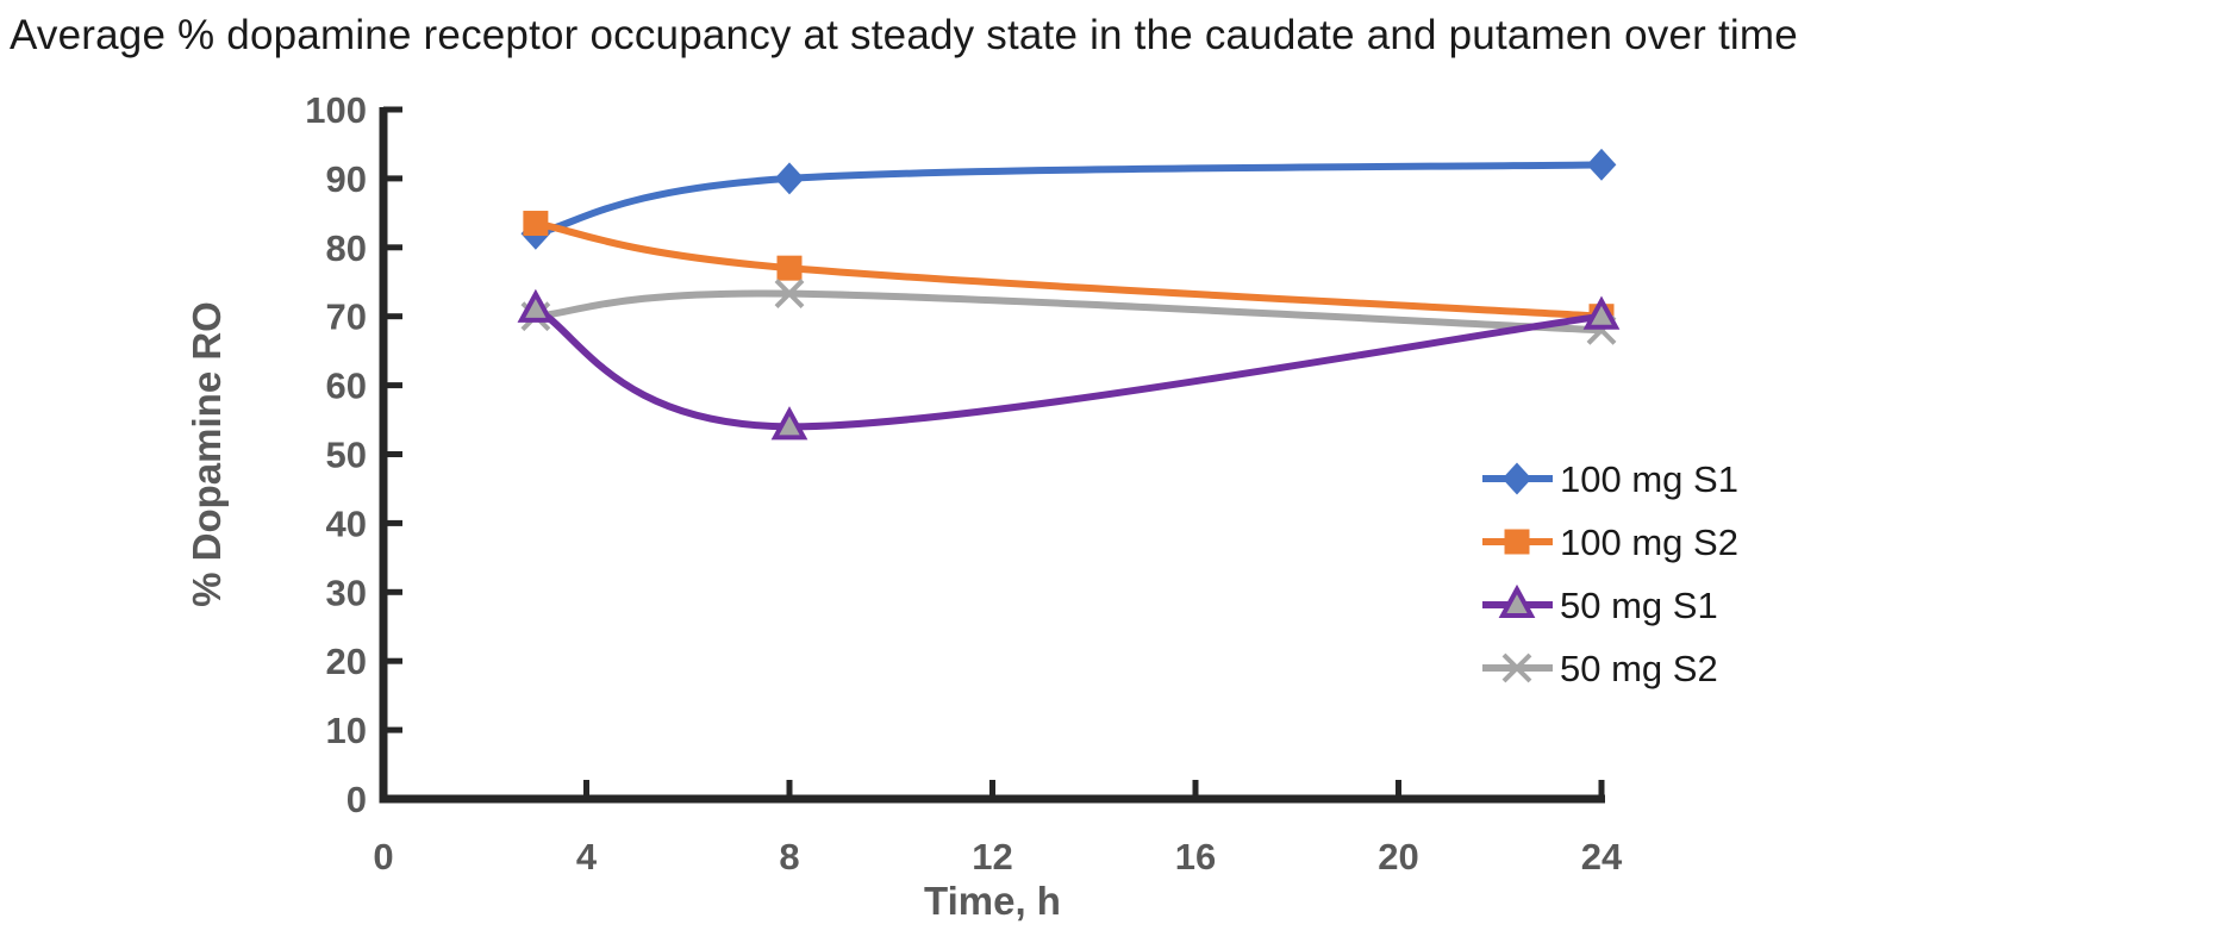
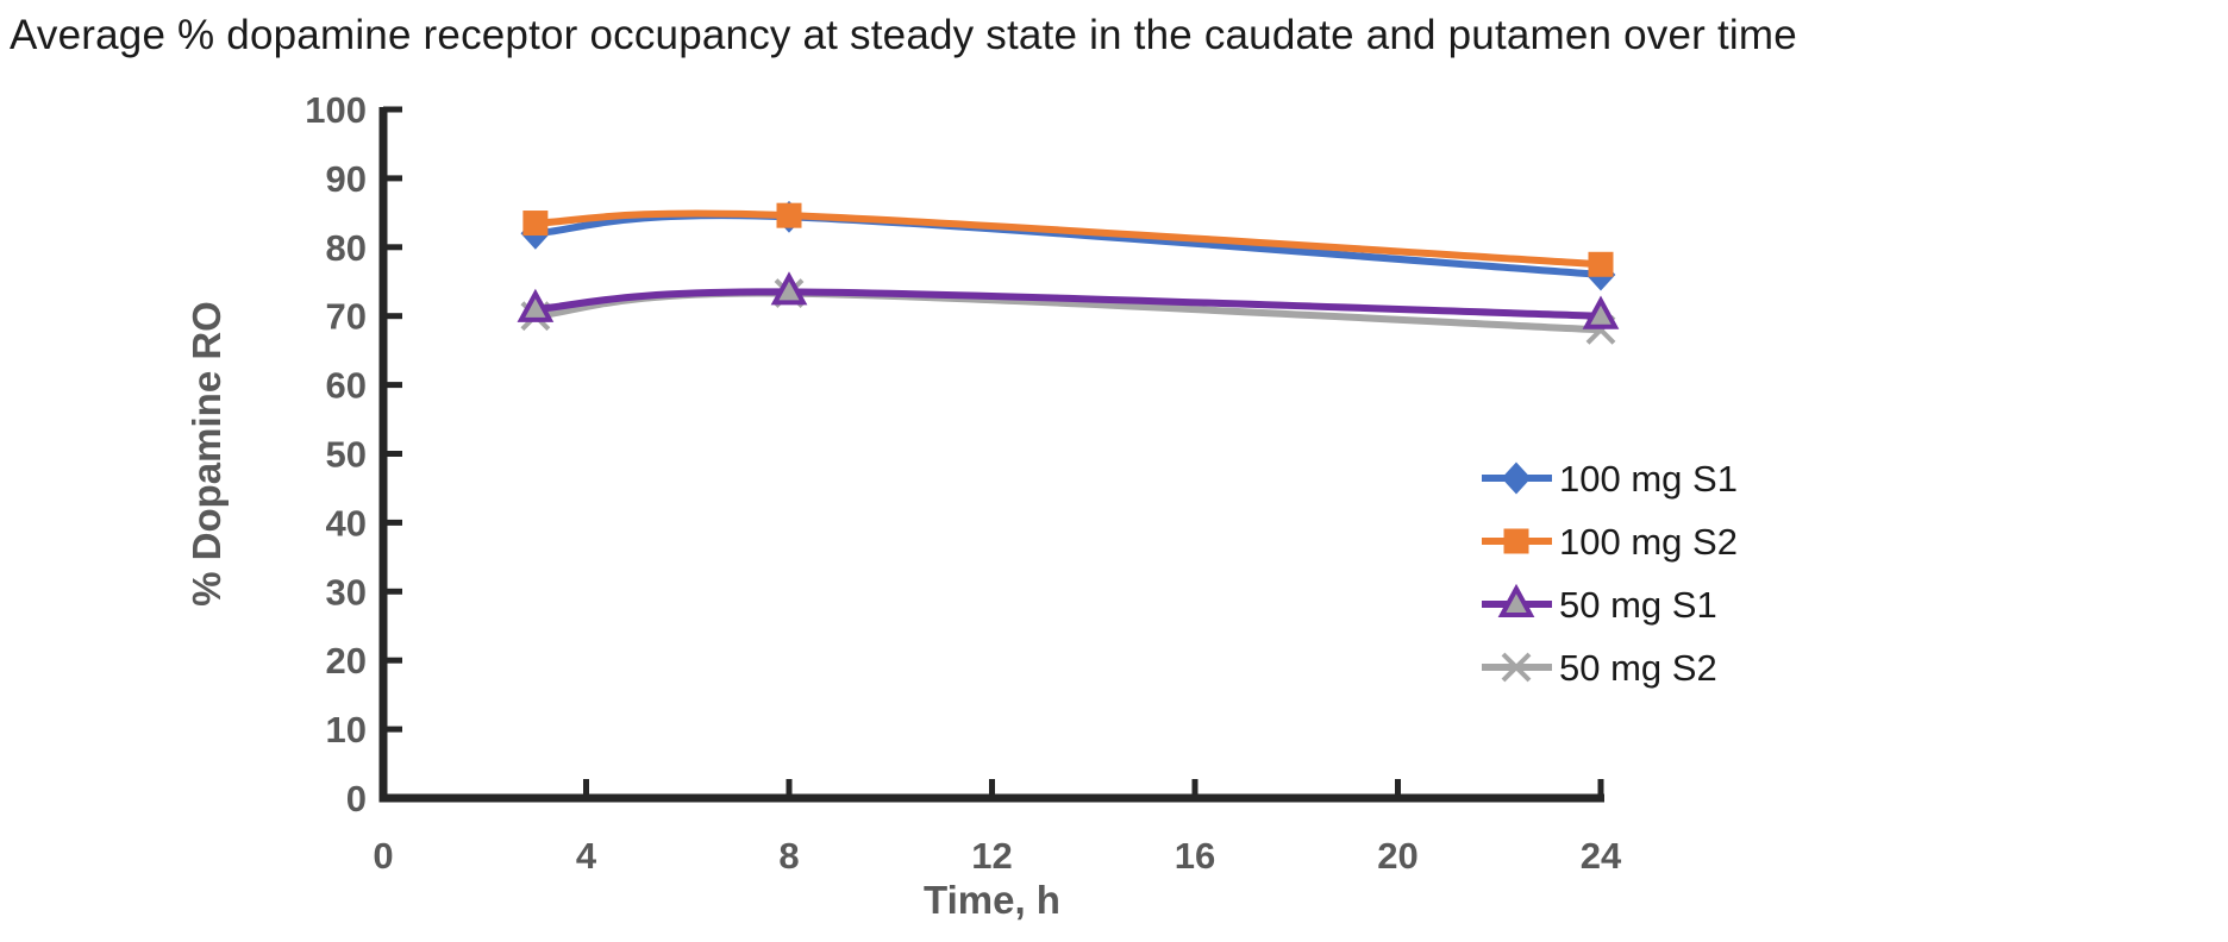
100 mg S1/8: 90 -> 84
100 mg S2/8: 77 -> 85
50 mg S1/8: 54 -> 74
100 mg S1/24: 92 -> 76
100 mg S2/24: 70 -> 78
